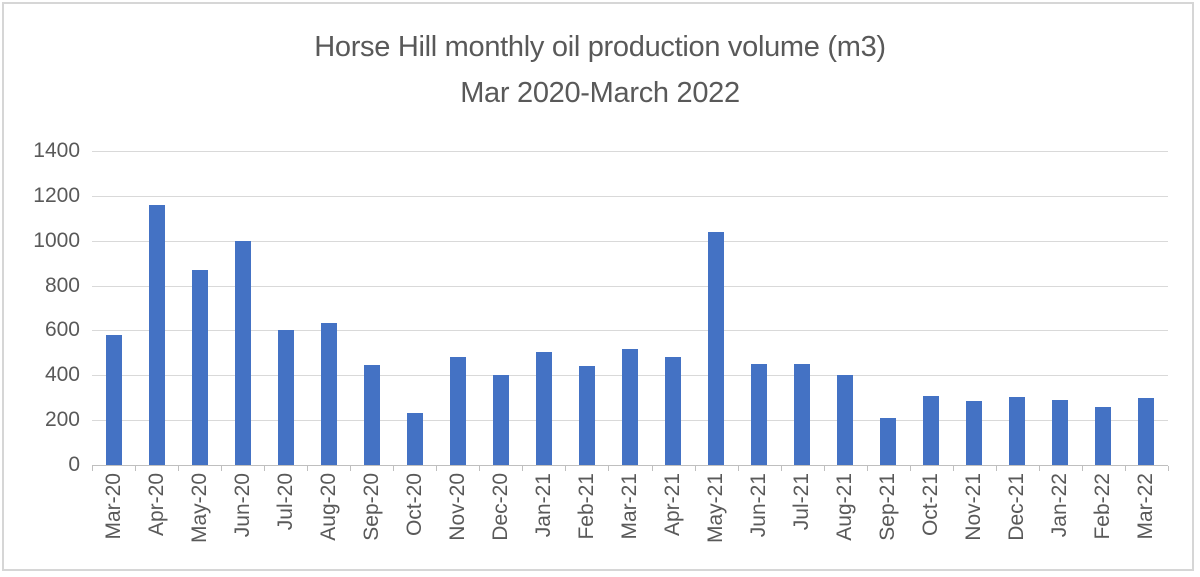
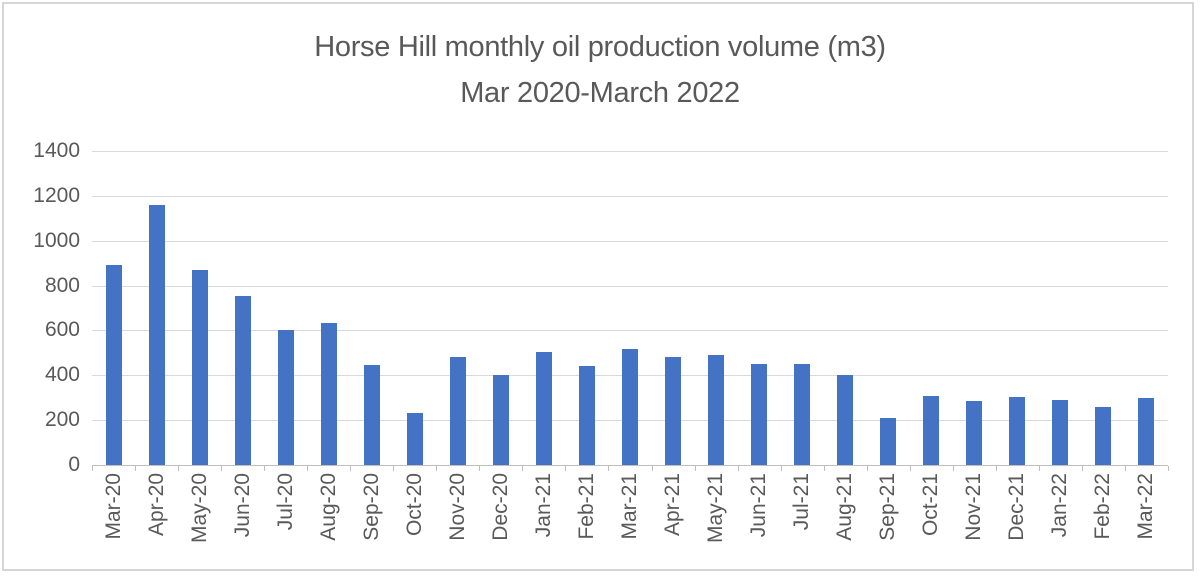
Mar-20: 580 -> 890
Jun-20: 1000 -> 760
May-21: 1040 -> 490
